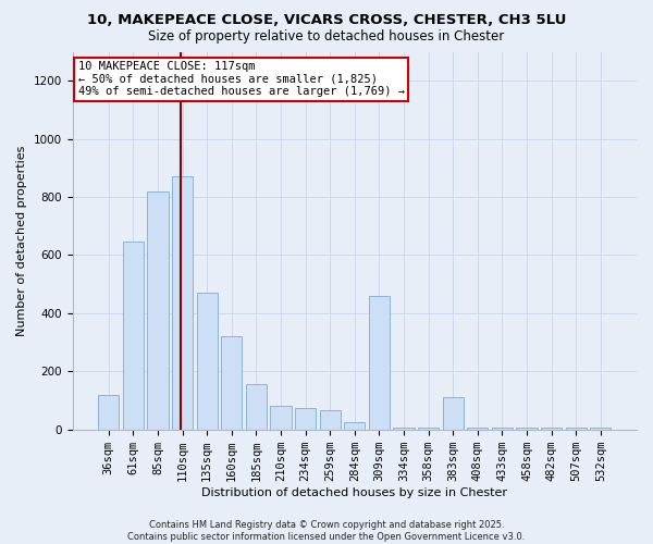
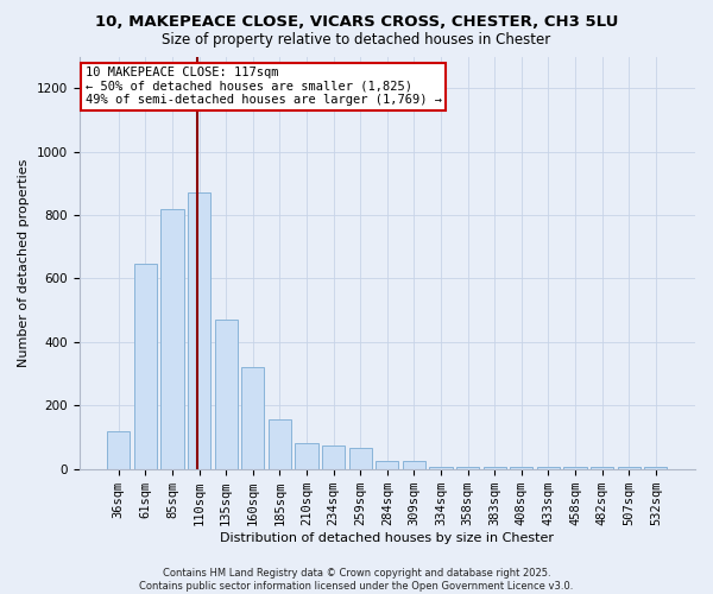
309sqm: 460 -> 25
383sqm: 110 -> 5
